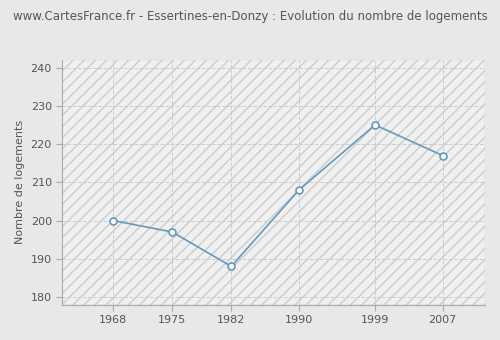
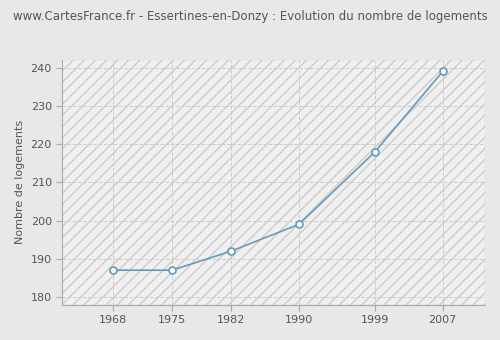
1968: 200 -> 187
1975: 197 -> 187
1982: 188 -> 192
1990: 208 -> 199
1999: 225 -> 218
2007: 217 -> 239
